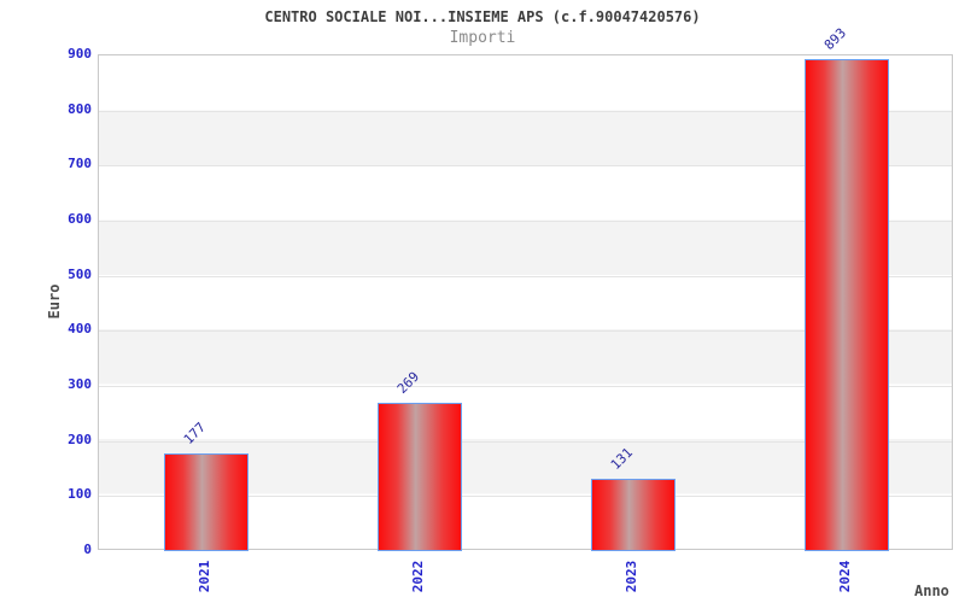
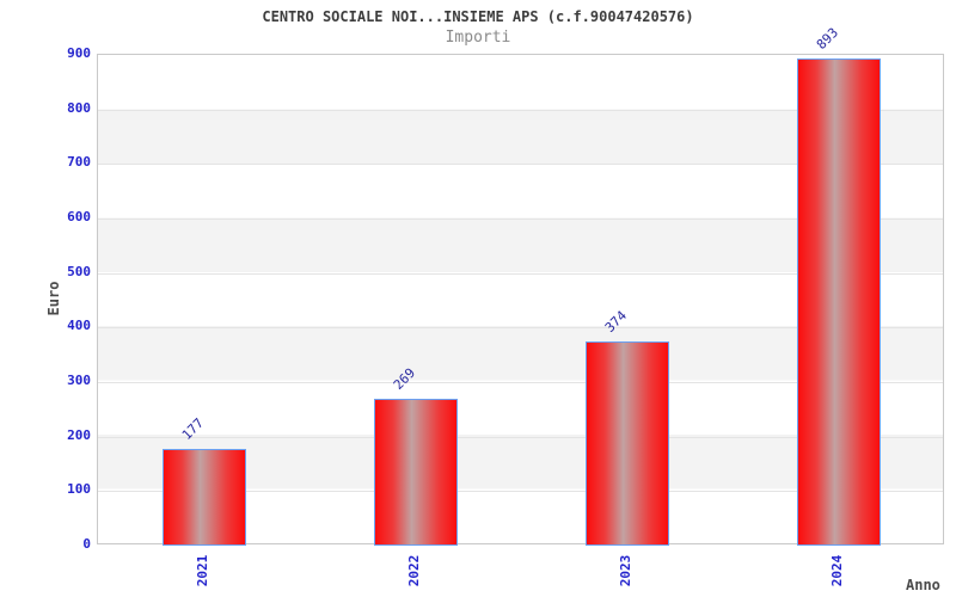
2023: 131 -> 374
